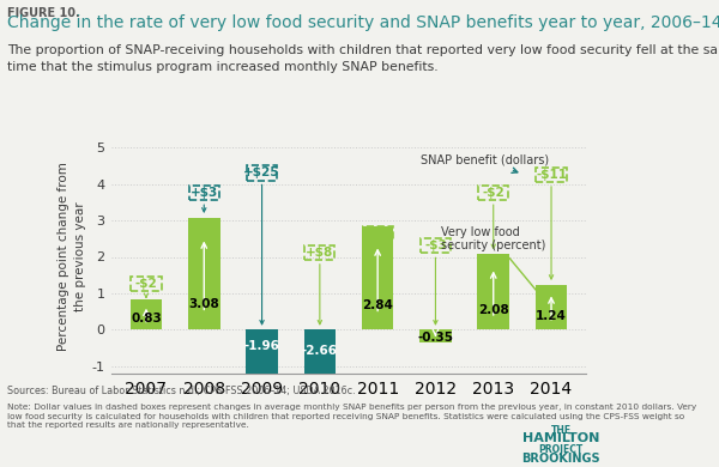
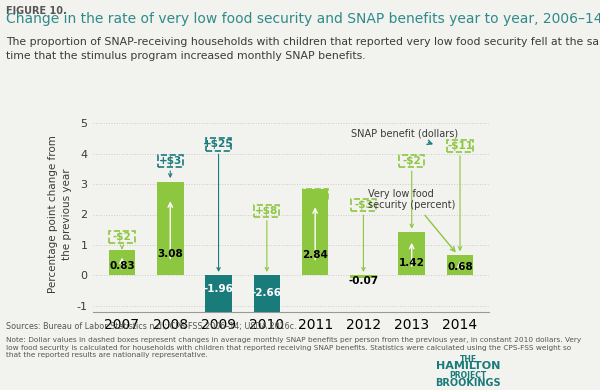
2012: -0.35 -> -0.07
2013: 2.08 -> 1.42
2014: 1.24 -> 0.68
